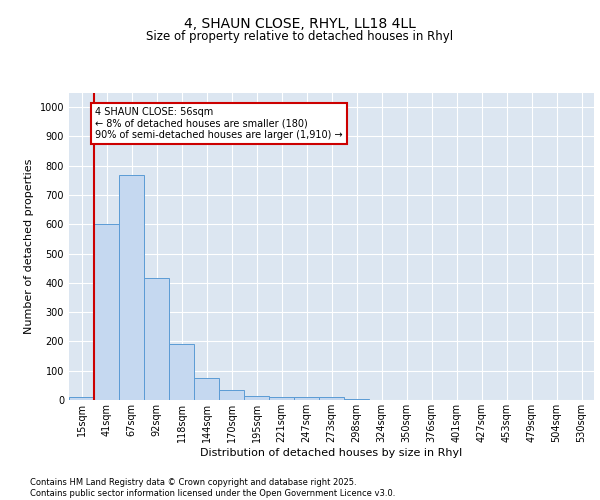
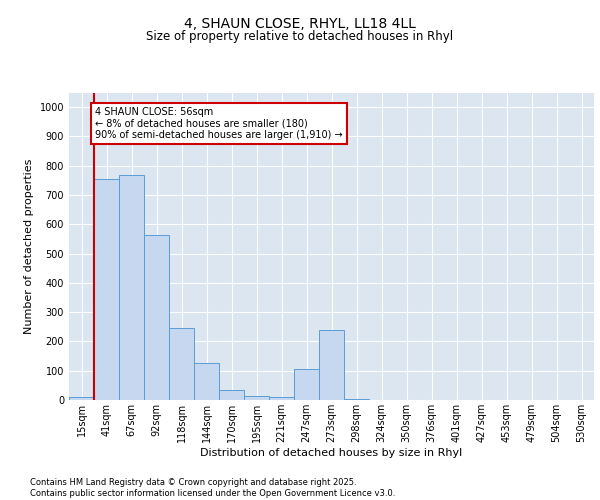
41sqm: 600 -> 755
92sqm: 415 -> 565
118sqm: 190 -> 245
144sqm: 75 -> 125
247sqm: 10 -> 105
273sqm: 10 -> 240
